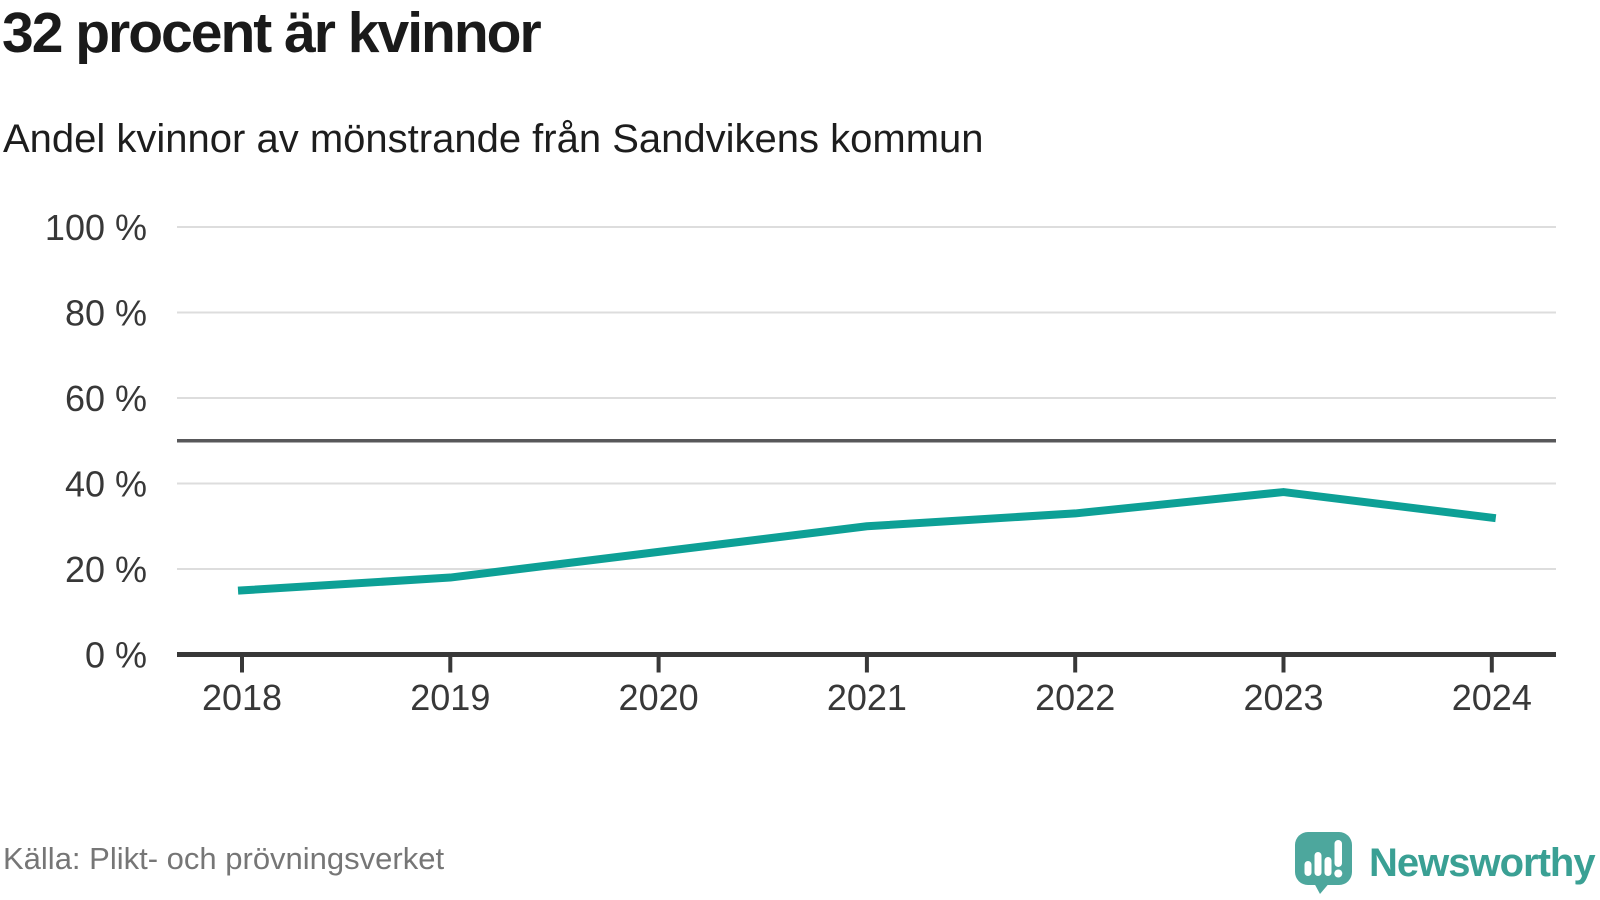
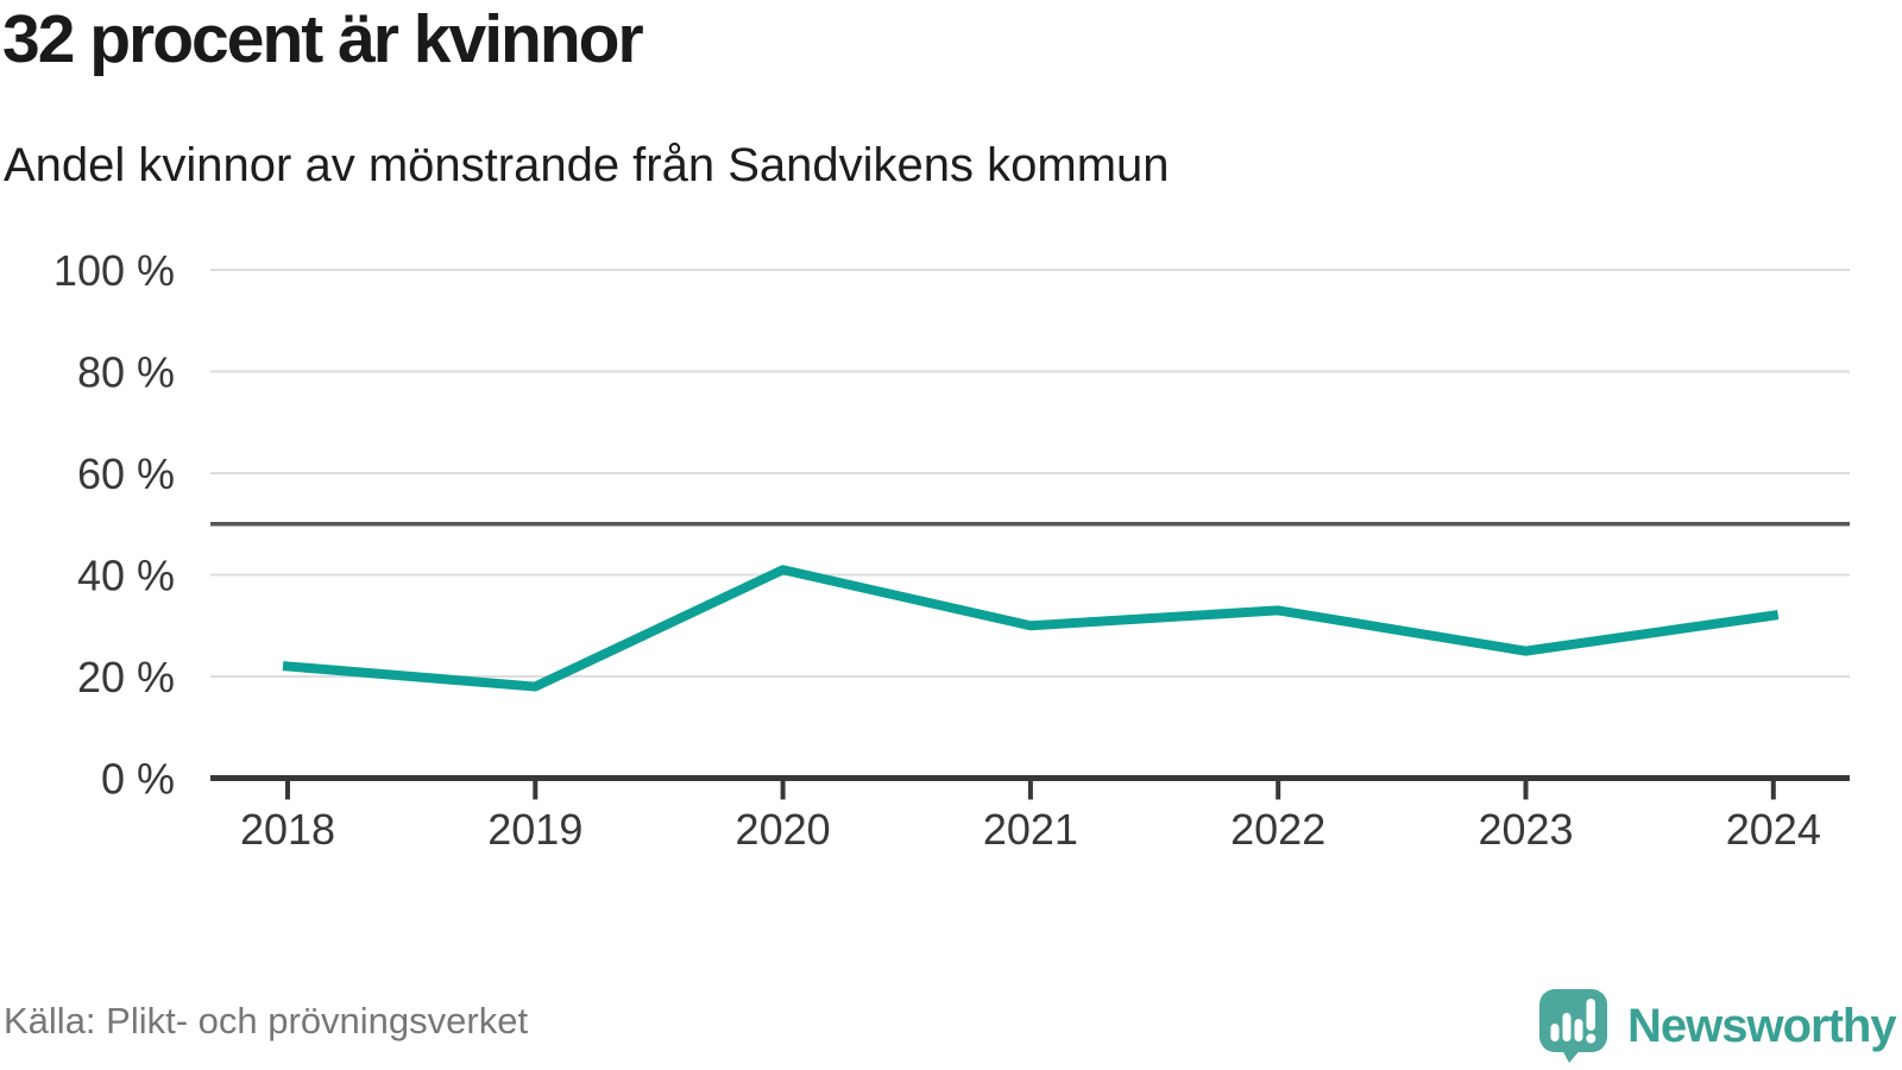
2018: 15% -> 22%
2020: 24% -> 41%
2023: 38% -> 25%
